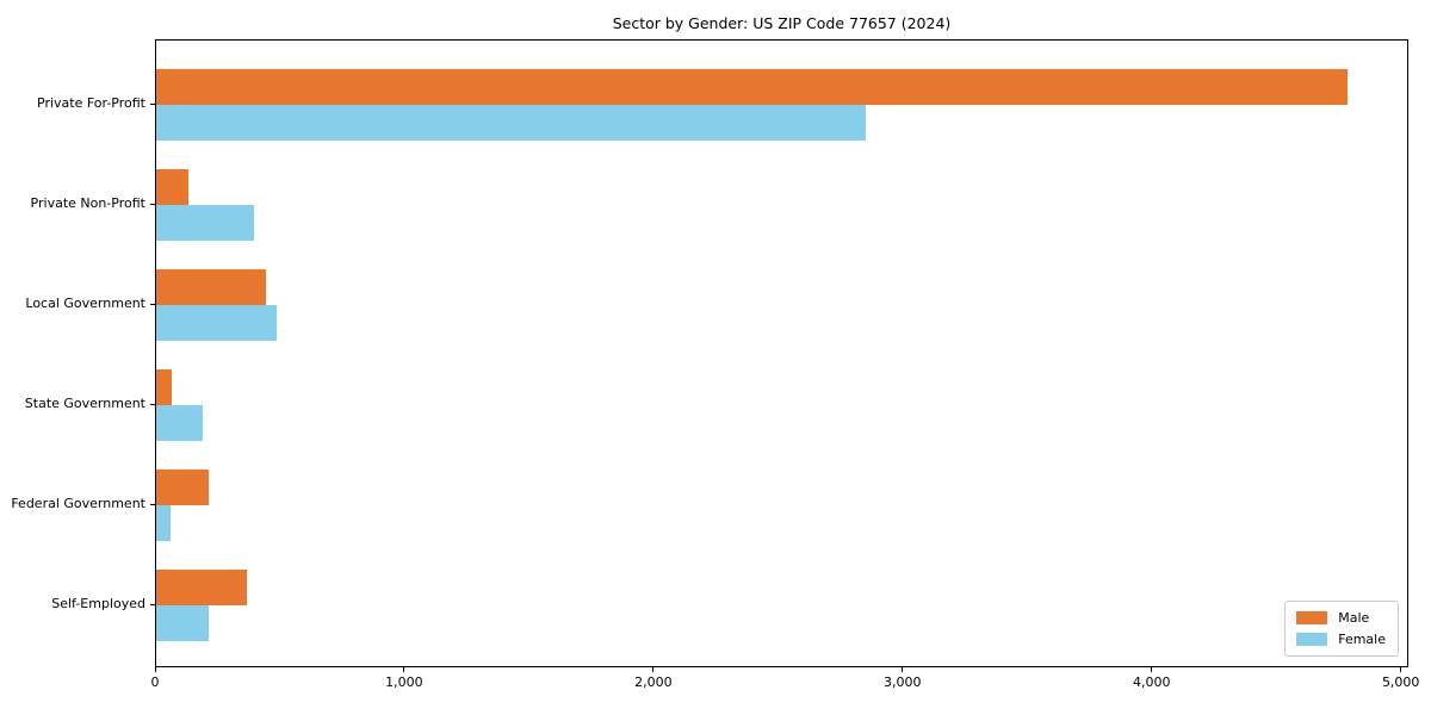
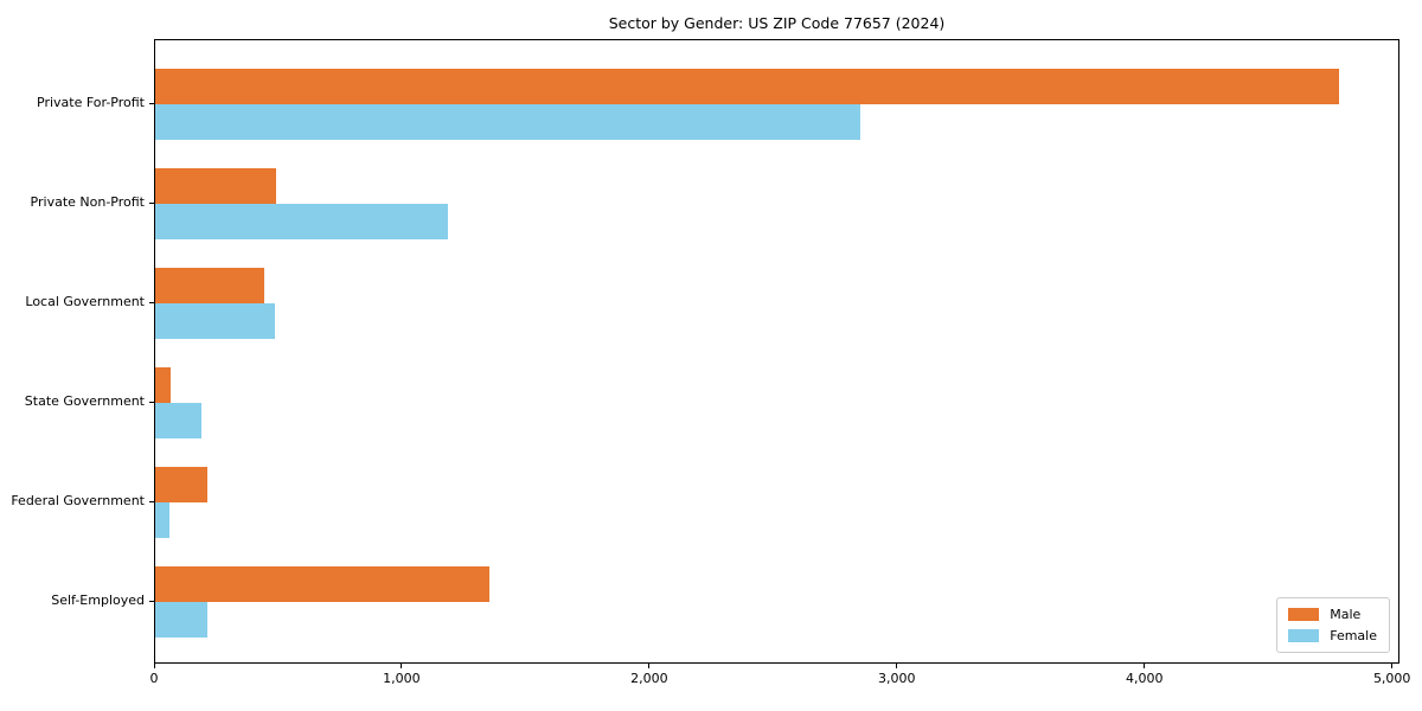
Male/Private Non-Profit: 130 -> 490
Female/Private Non-Profit: 390 -> 1180
Male/Self-Employed: 360 -> 1350
